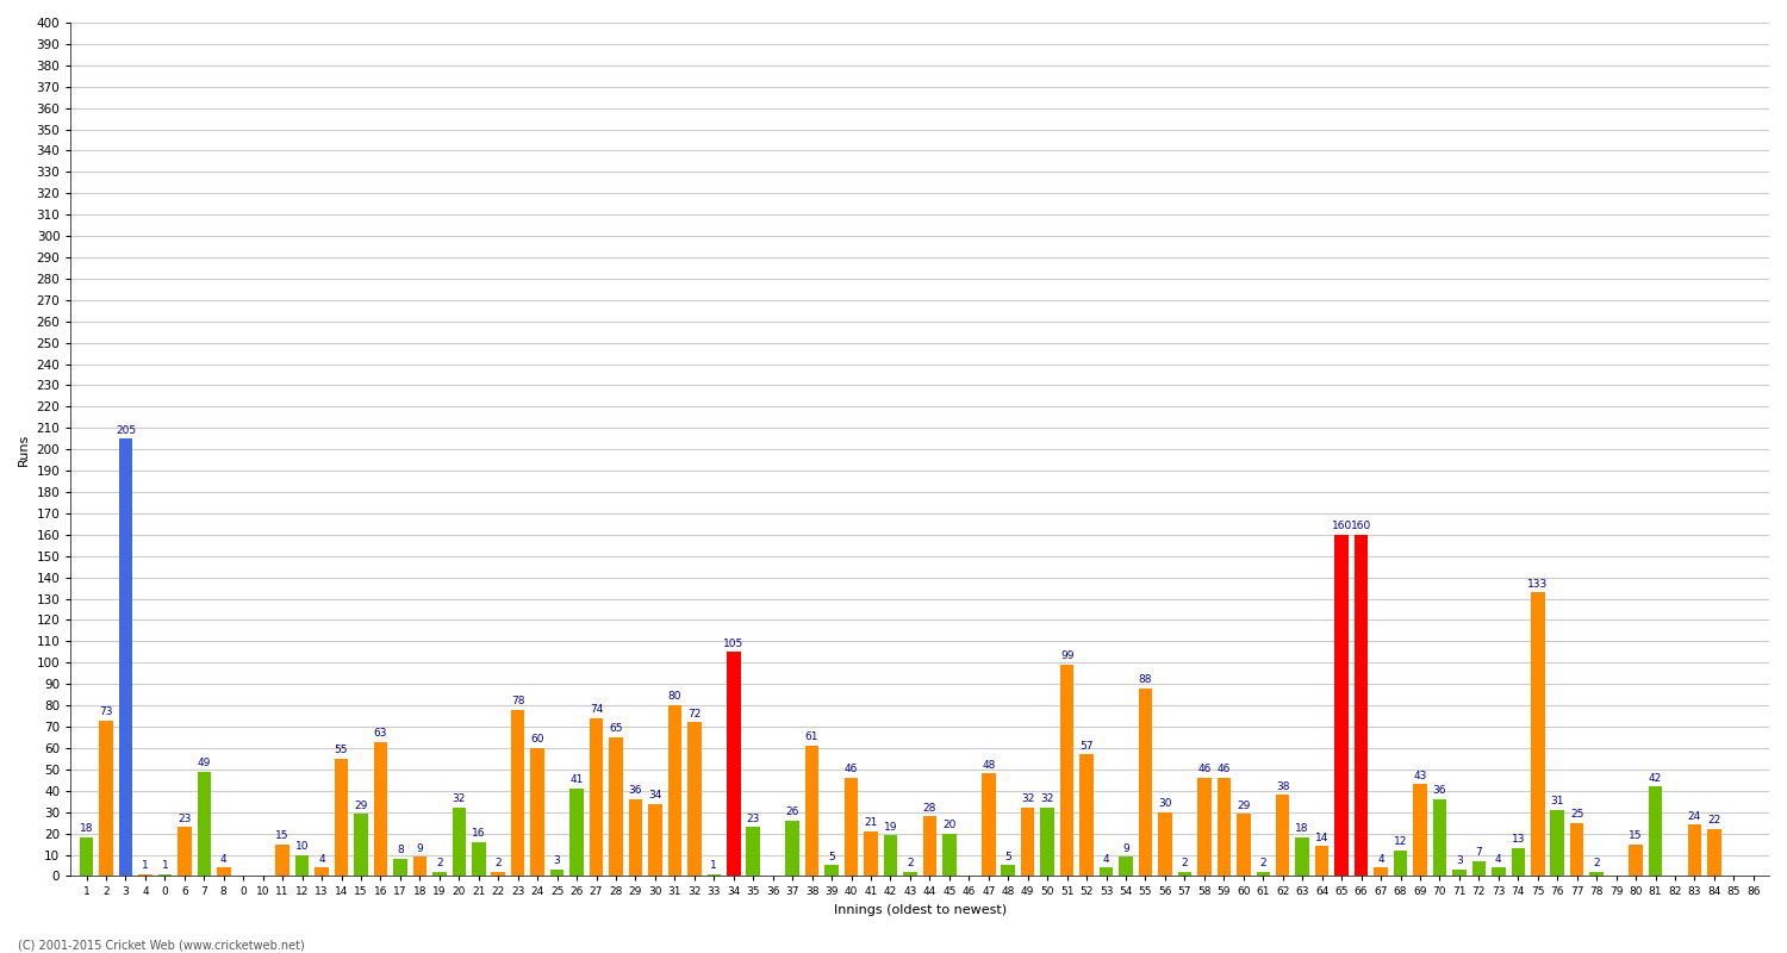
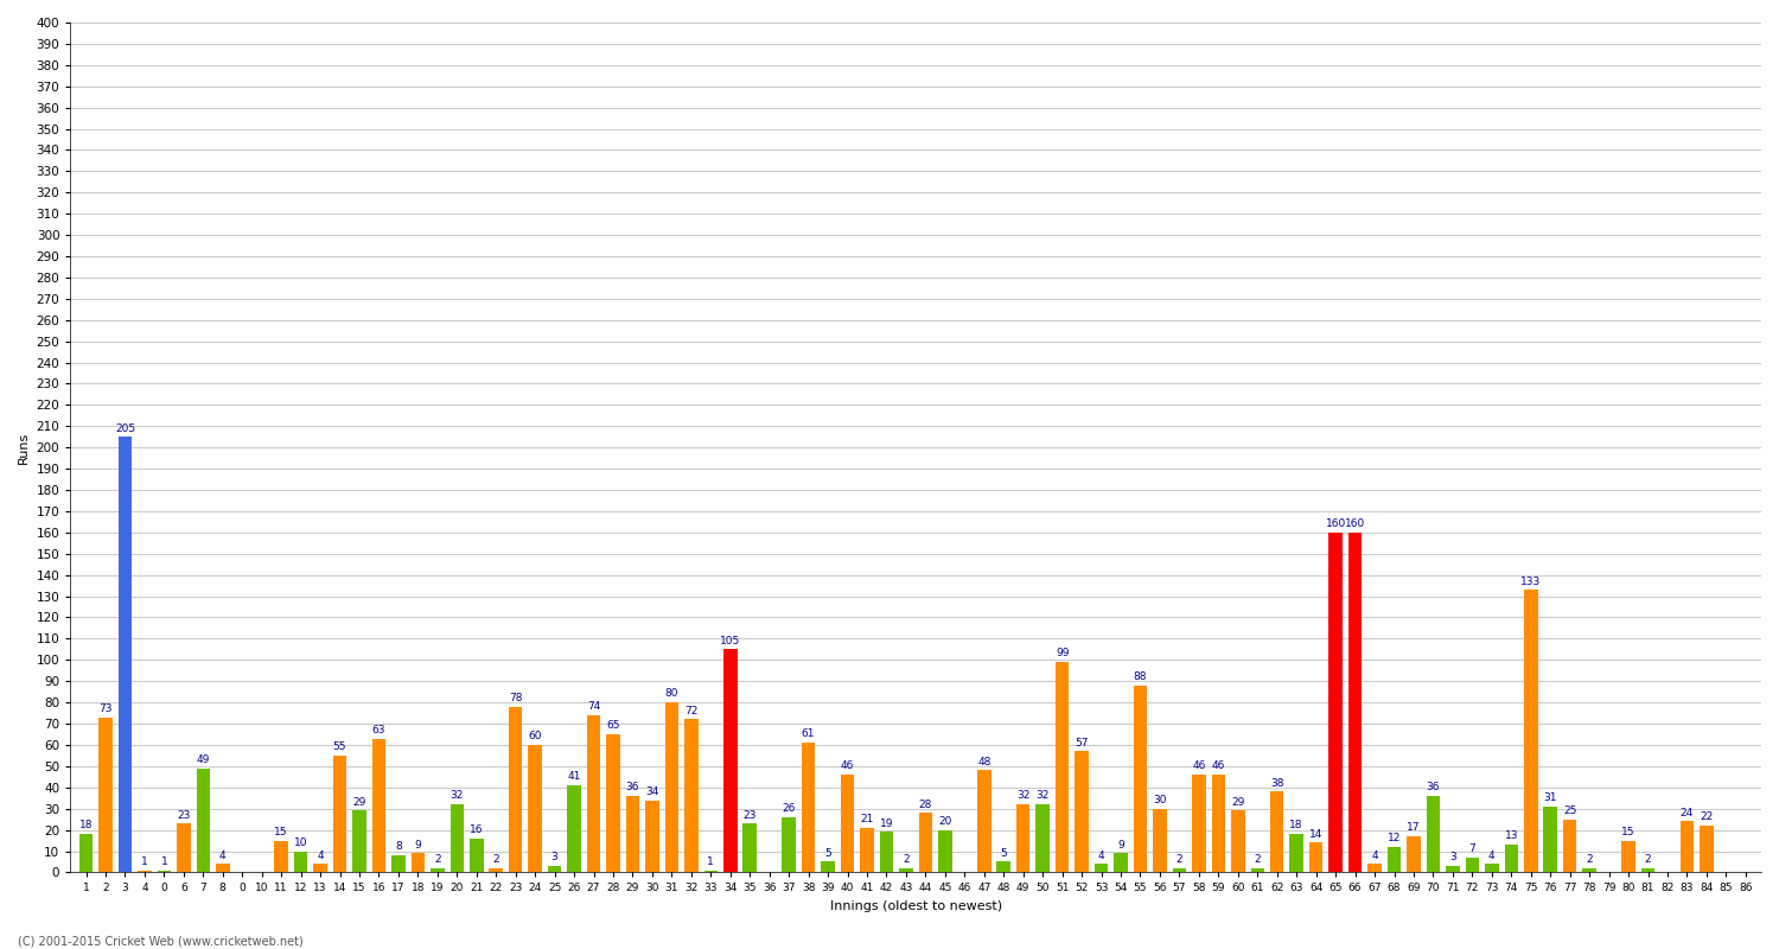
69: 43 -> 17
81: 42 -> 2
